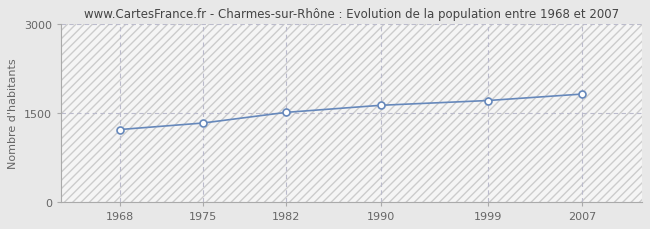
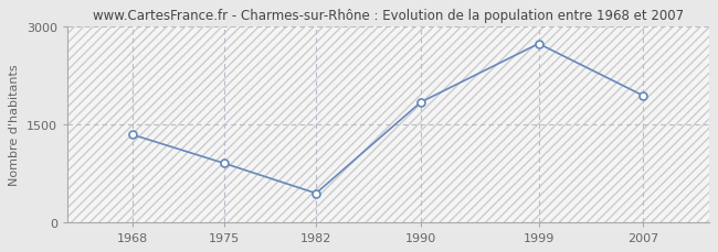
1968: 1220 -> 1340
1975: 1330 -> 900
1982: 1510 -> 440
1990: 1630 -> 1840
1999: 1710 -> 2740
2007: 1820 -> 1940
